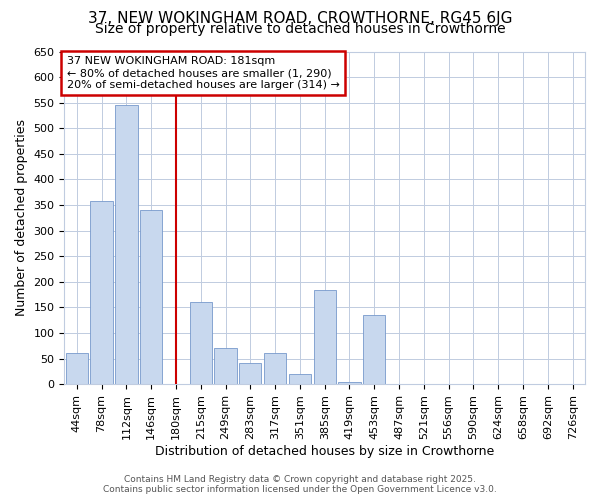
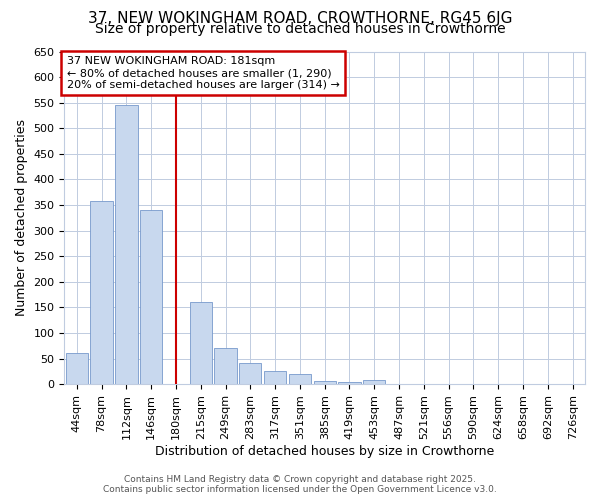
317sqm: 60 -> 25
385sqm: 184 -> 7
453sqm: 136 -> 8
